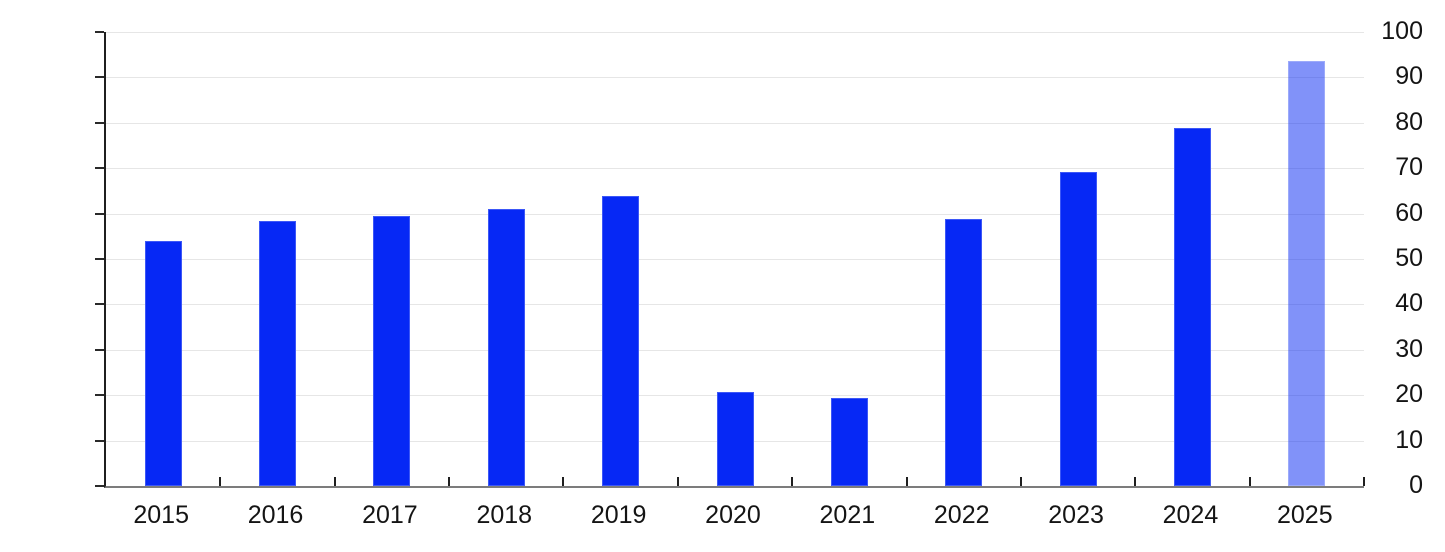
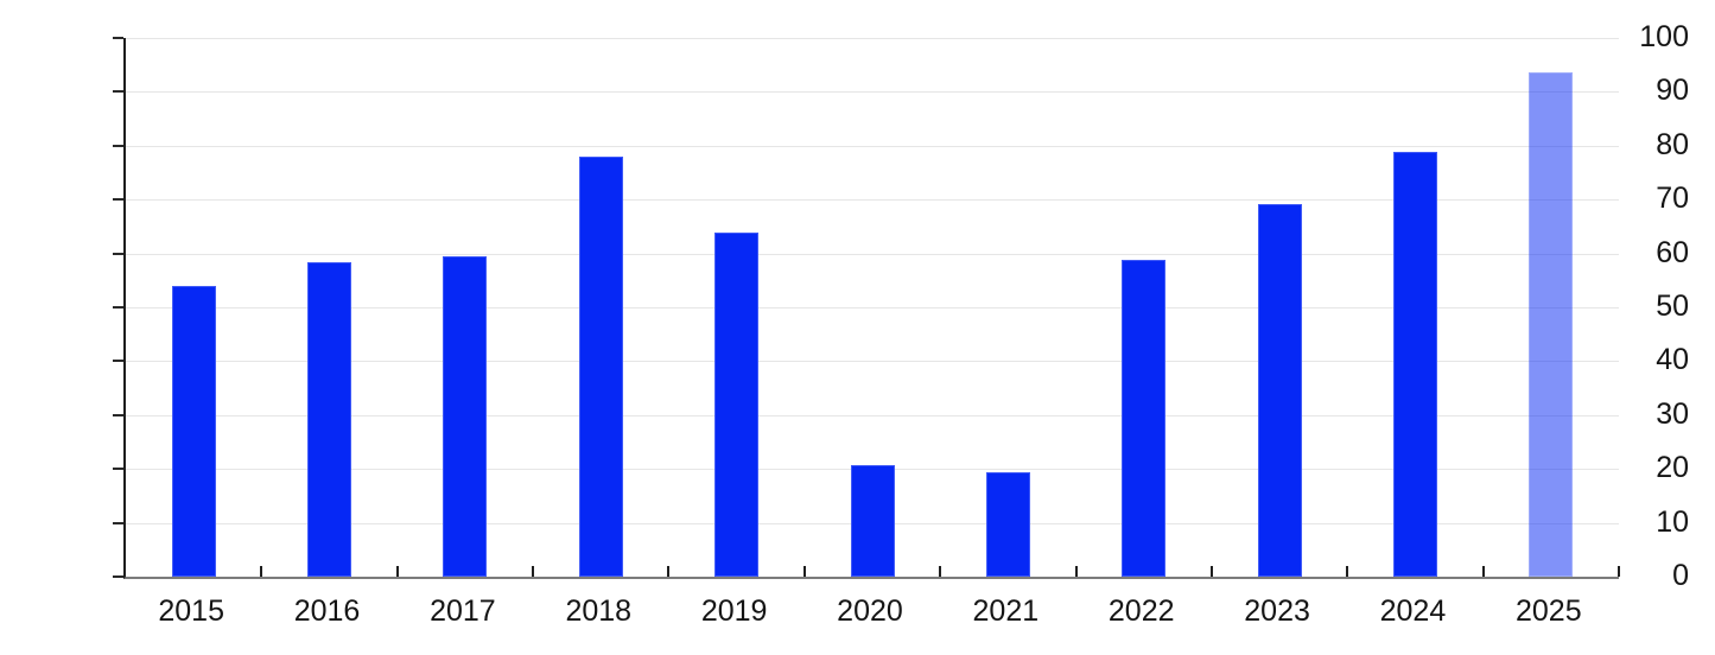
2018: 61 -> 78
